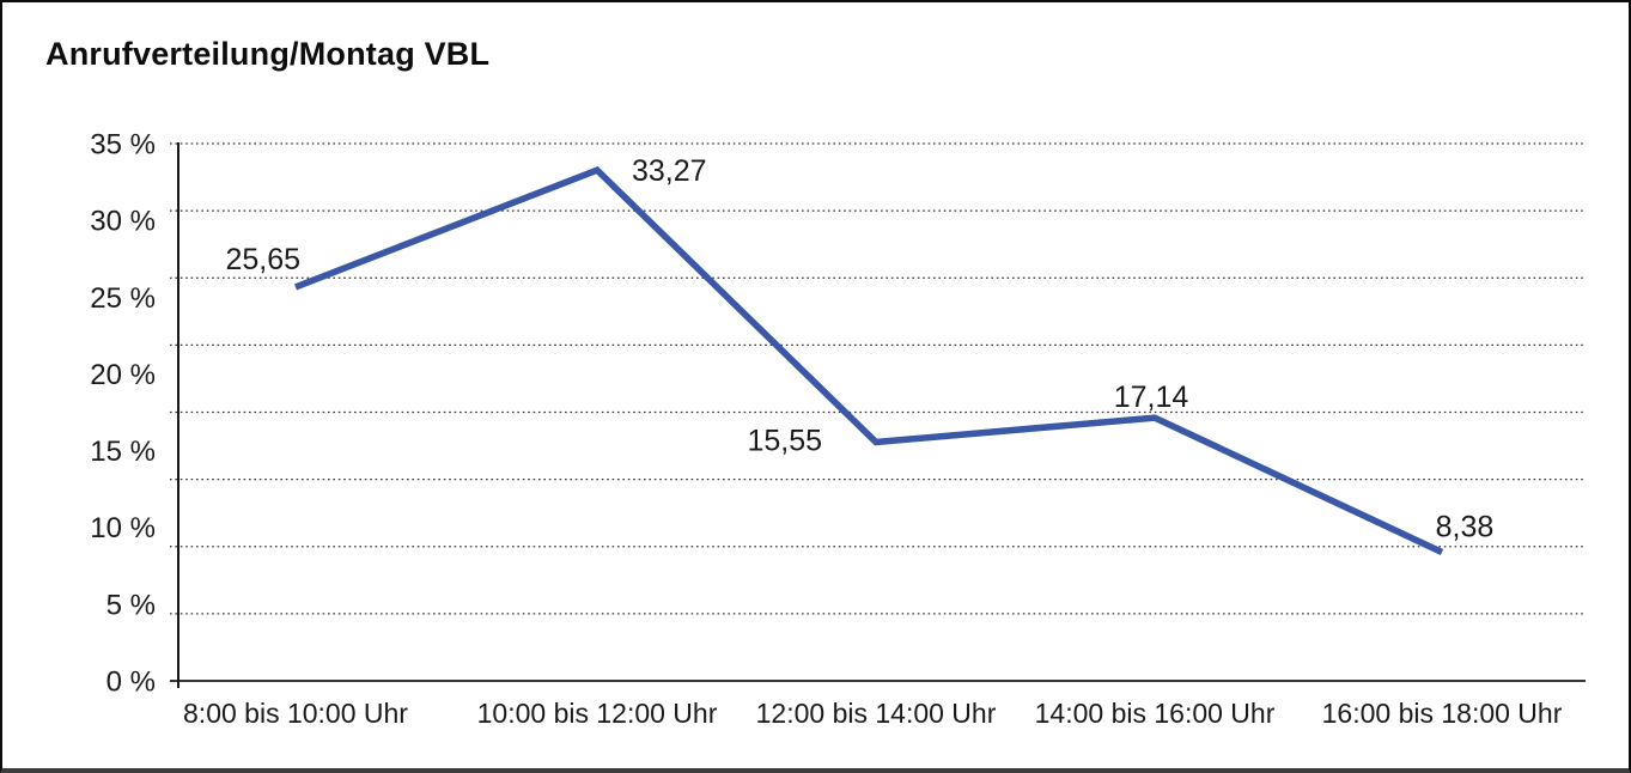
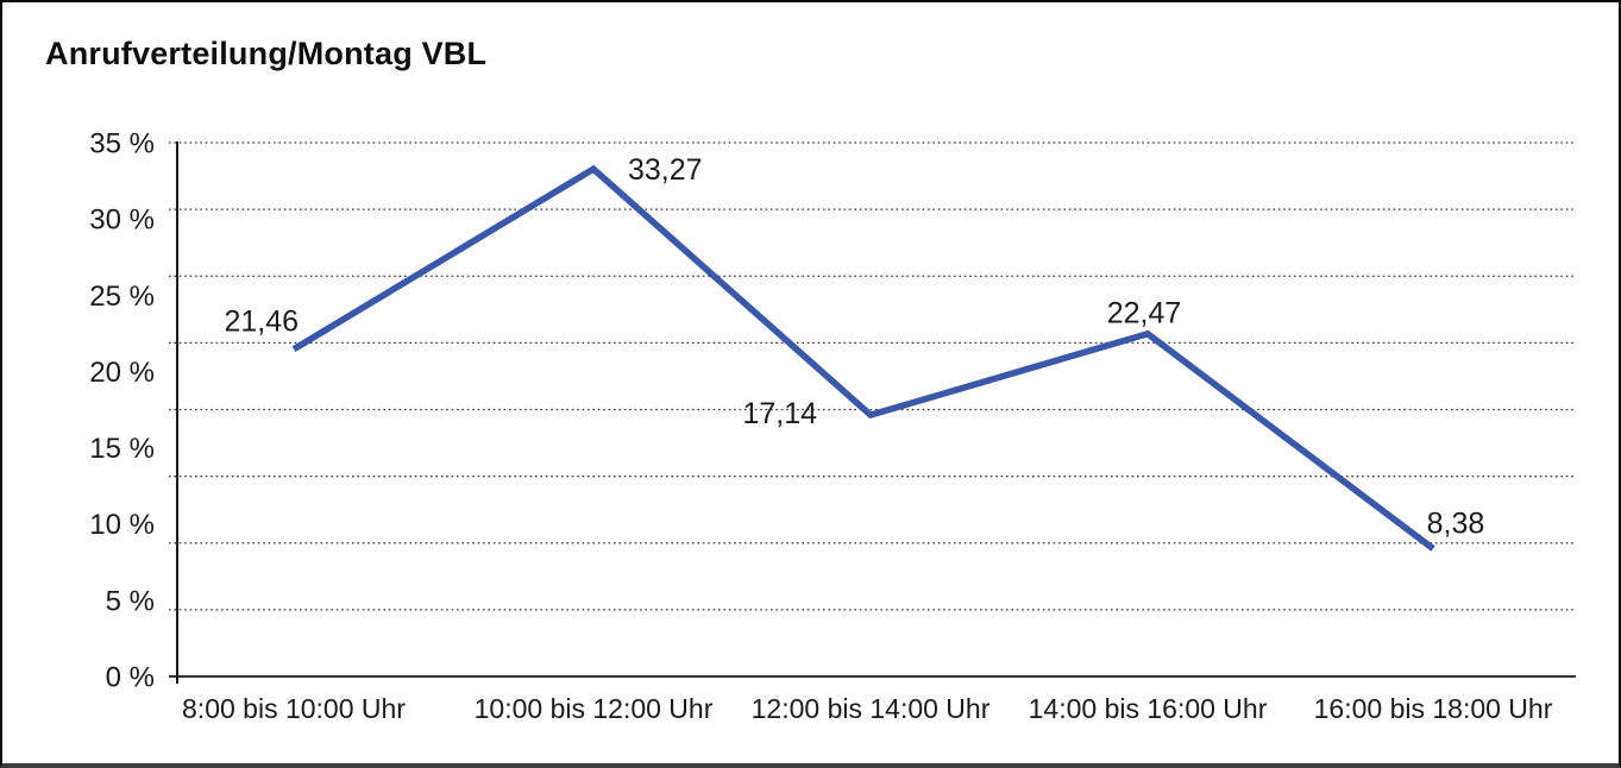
8:00 bis 10:00 Uhr: 25,65 -> 21,46
12:00 bis 14:00 Uhr: 15,55 -> 17,14
14:00 bis 16:00 Uhr: 17,14 -> 22,47
